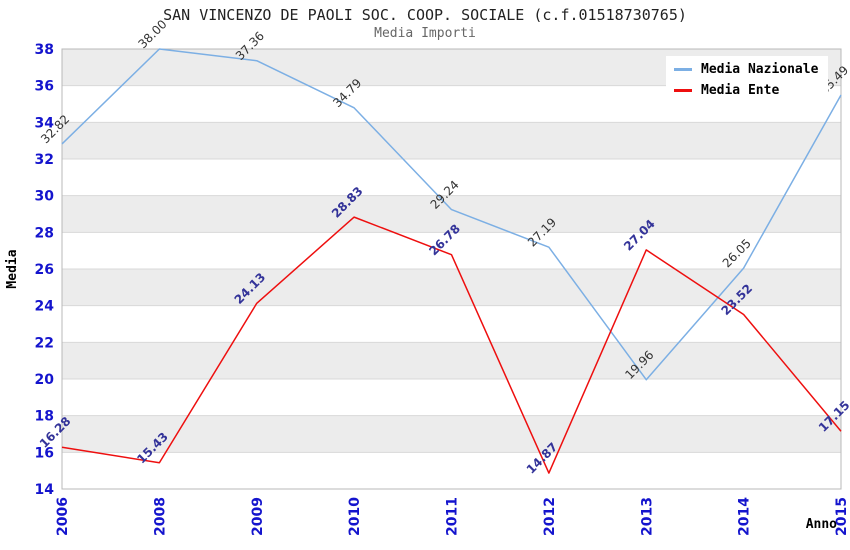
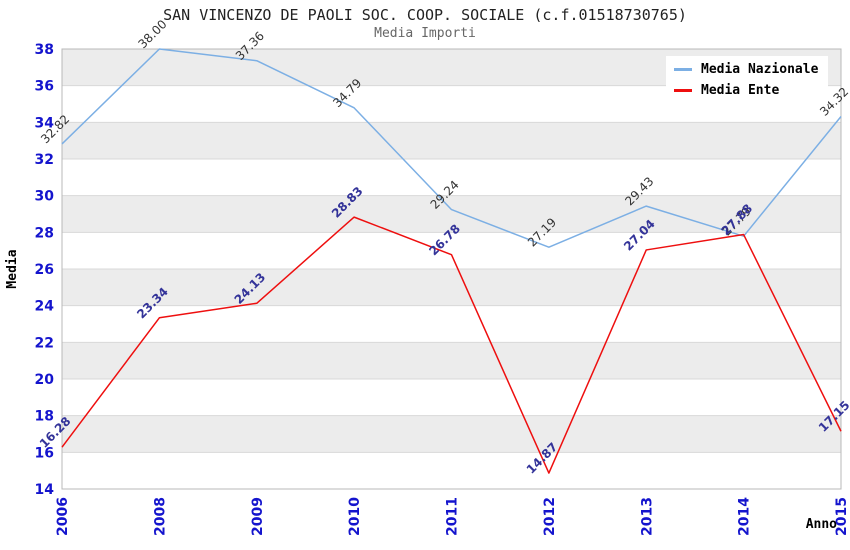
Media Ente/2008: 15.43 -> 23.34
Media Nazionale/2013: 19.96 -> 29.43
Media Nazionale/2014: 26.05 -> 27.79
Media Ente/2014: 23.52 -> 27.88
Media Nazionale/2015: 35.49 -> 34.32
